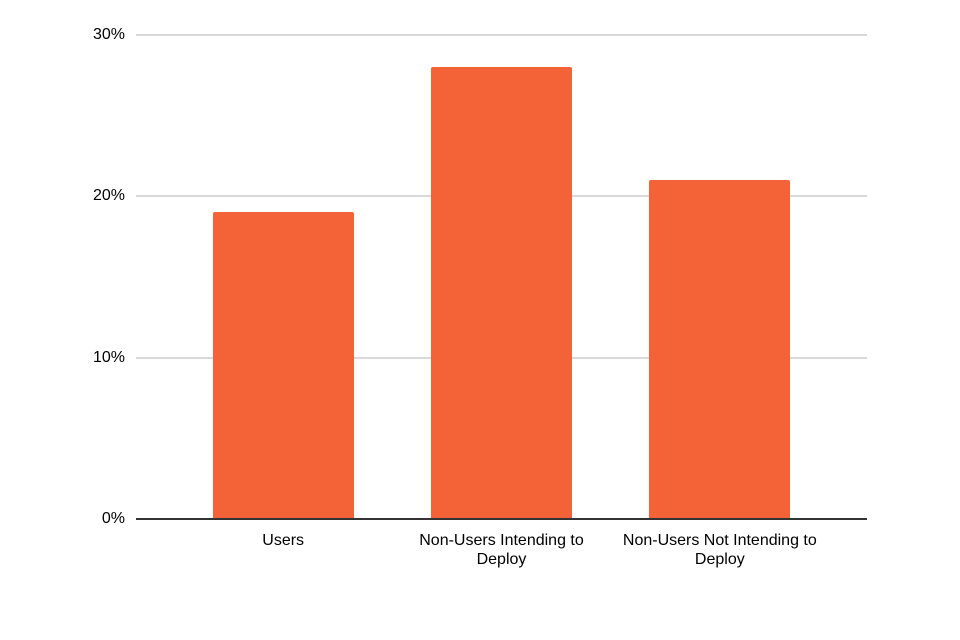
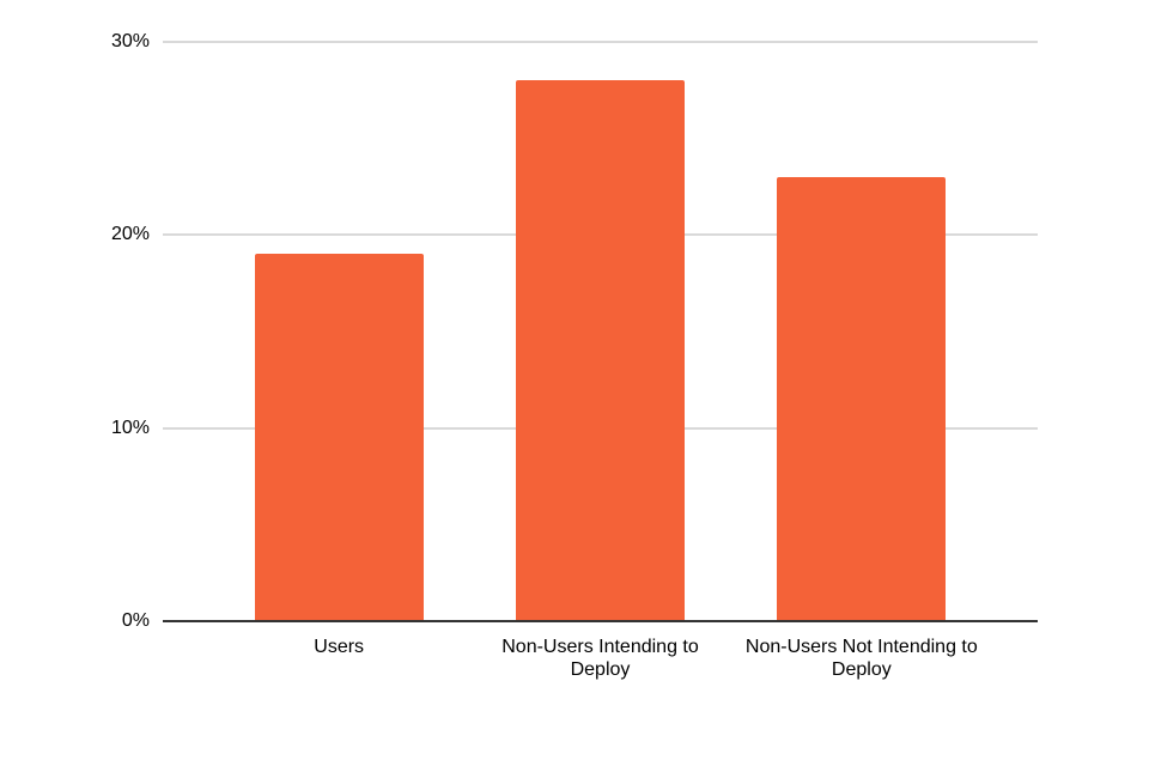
Non-Users Not Intending to Deploy: 21% -> 23%
